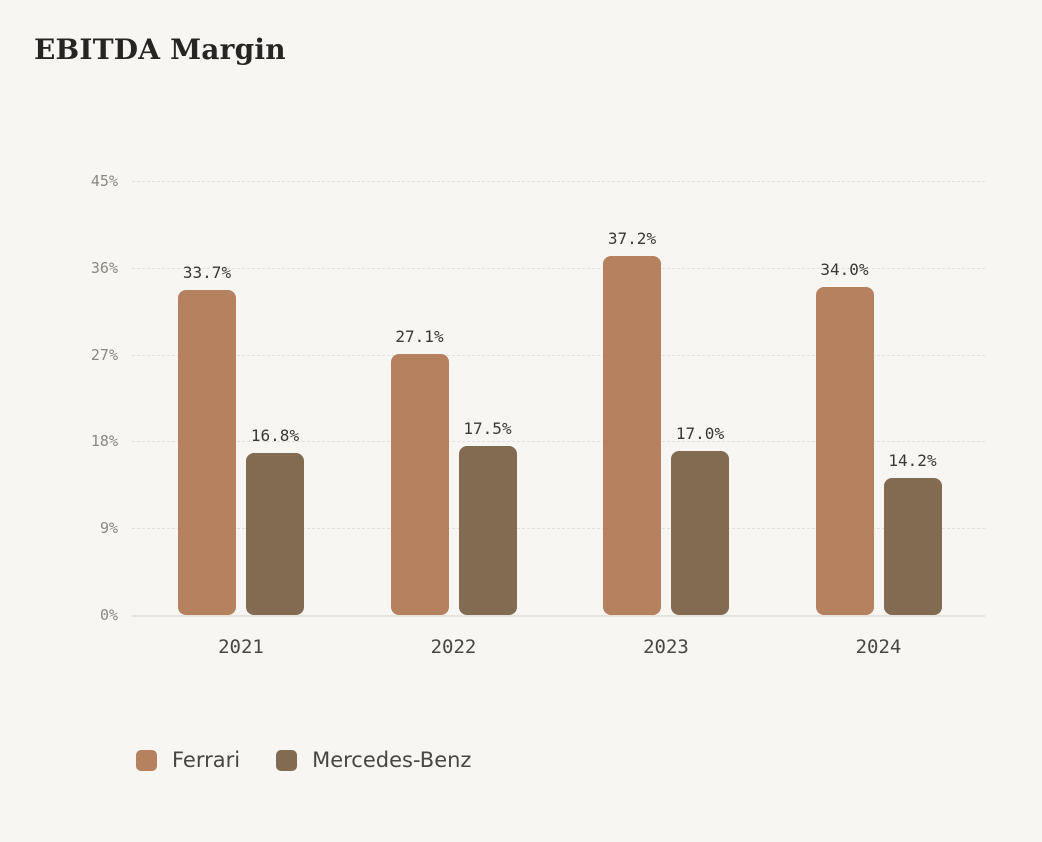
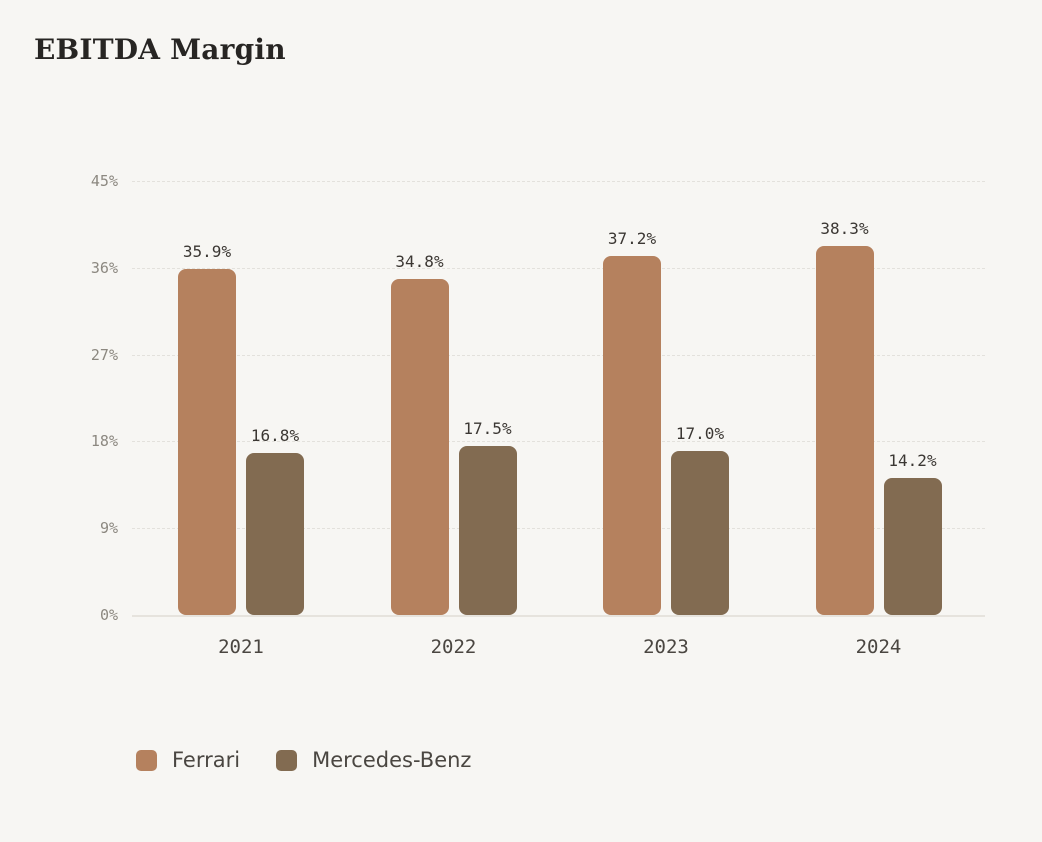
Ferrari/2021: 33.7% -> 35.9%
Ferrari/2022: 27.1% -> 34.8%
Ferrari/2024: 34.0% -> 38.3%
